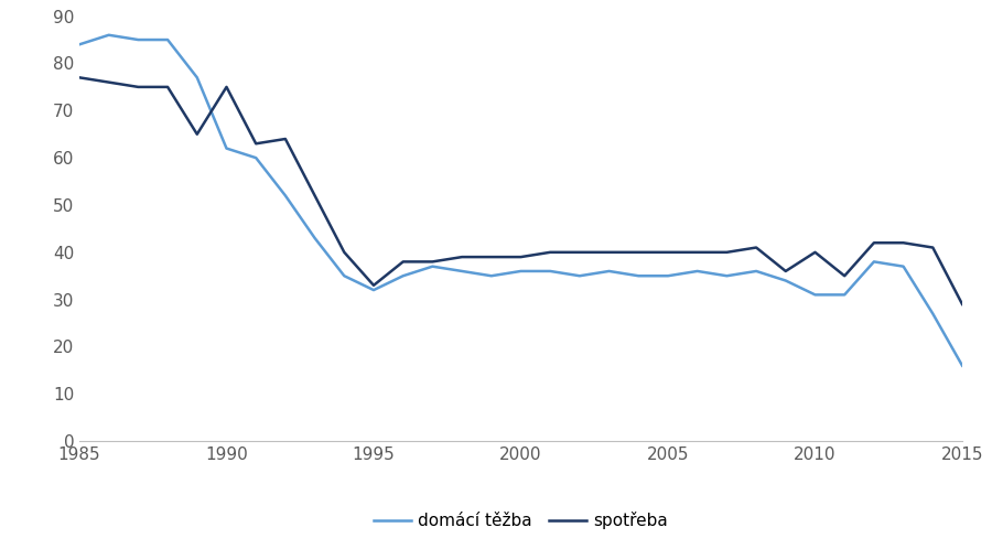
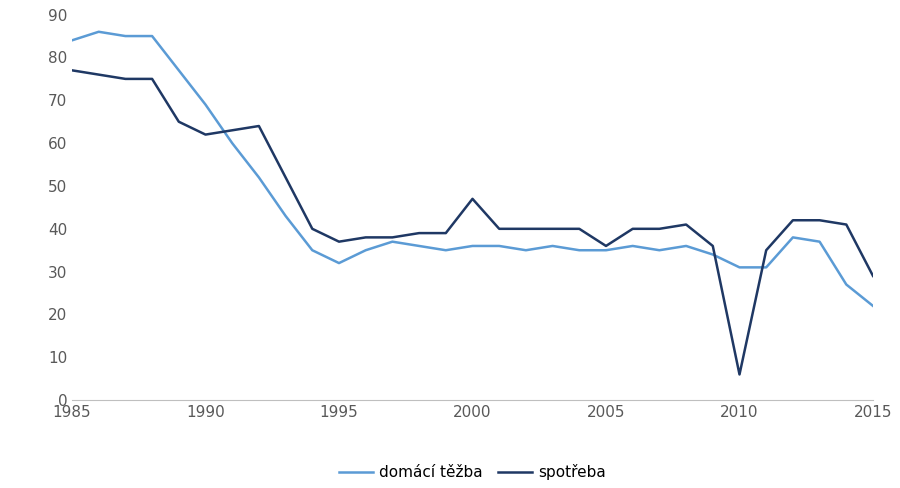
domácí těžba/1990: 62 -> 69
spotřeba/1990: 75 -> 62
spotřeba/1995: 33 -> 37
spotřeba/2000: 39 -> 47
spotřeba/2005: 40 -> 36
spotřeba/2010: 40 -> 6
domácí těžba/2015: 16 -> 22
